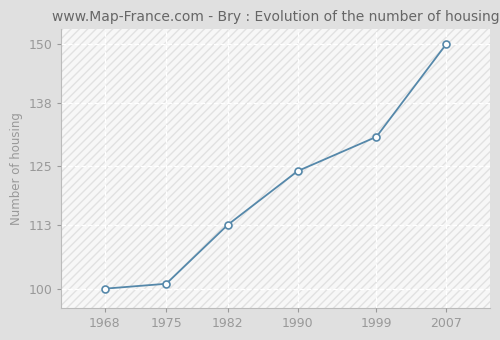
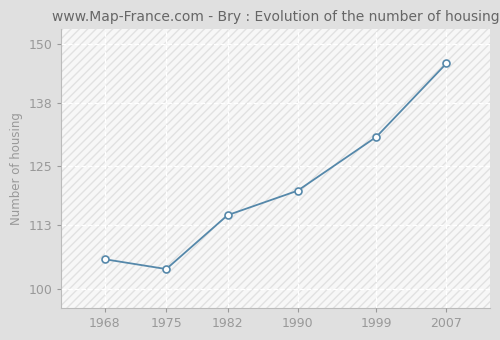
1968: 100 -> 106
1975: 101 -> 104
1982: 113 -> 115
1990: 124 -> 120
2007: 150 -> 146
